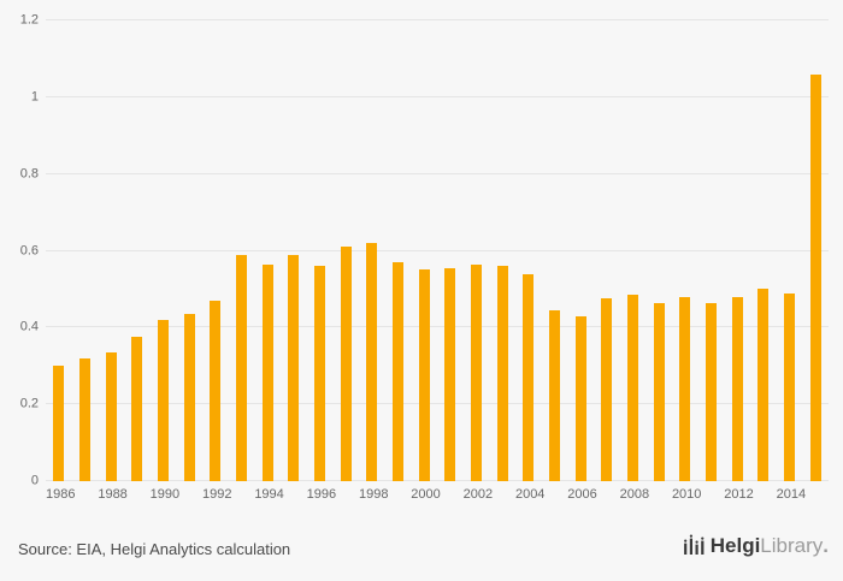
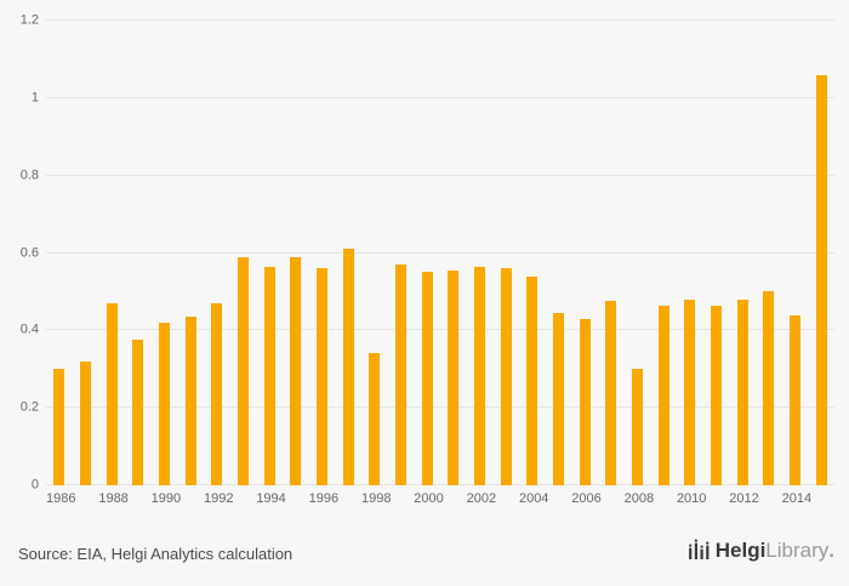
1988: 0.34 -> 0.47
1998: 0.62 -> 0.34
2008: 0.48 -> 0.30
2014: 0.49 -> 0.44
